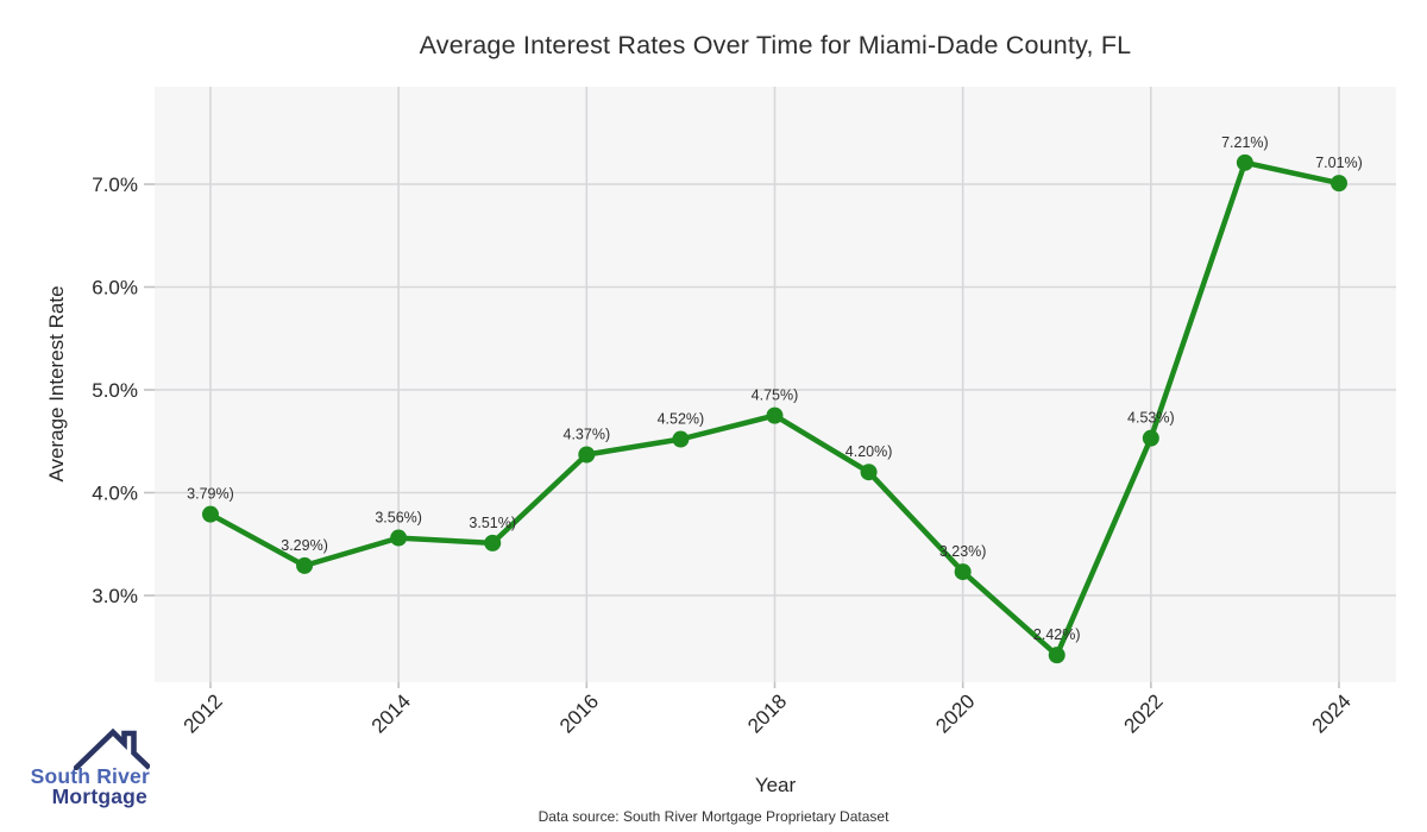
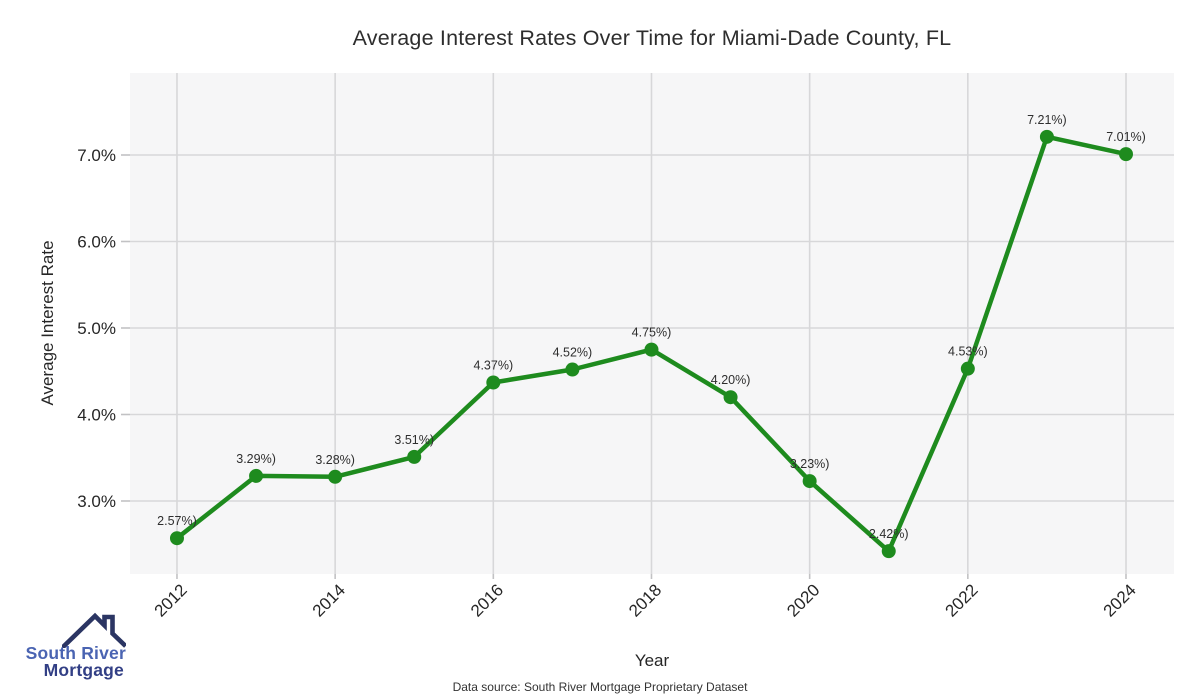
2012: 3.79% -> 2.57%
2014: 3.56% -> 3.28%
